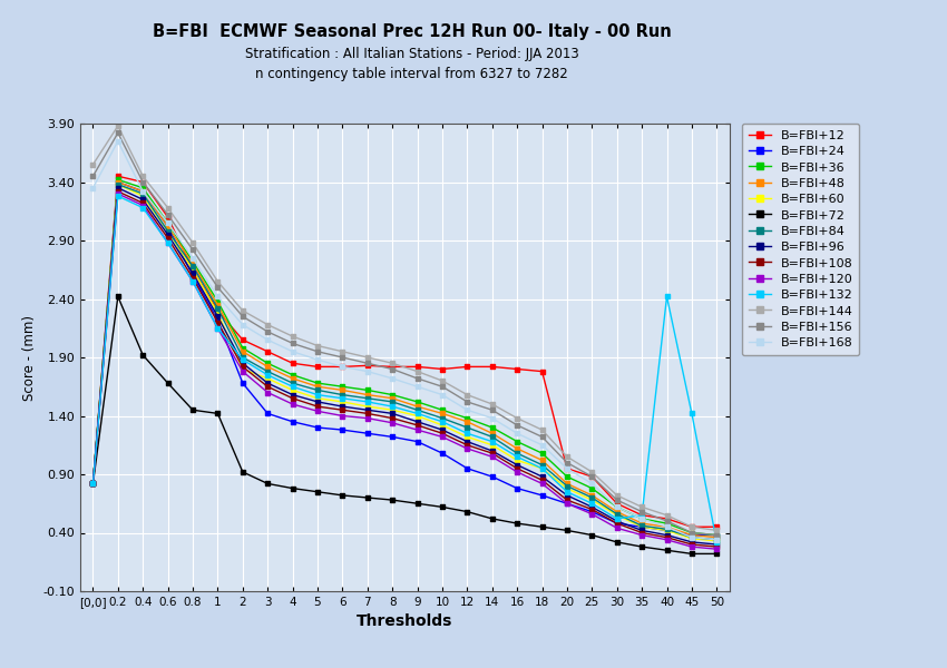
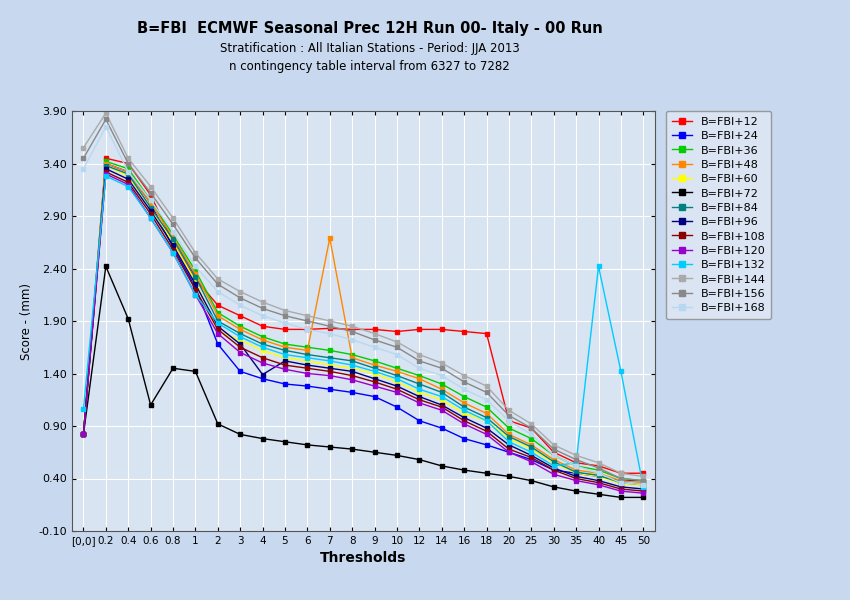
B=FBI+132/[0,0]: 0.82 -> 1.06
B=FBI+72/0.6: 1.68 -> 1.10
B=FBI+96/4: 1.58 -> 1.39
B=FBI+48/7: 1.58 -> 2.69
